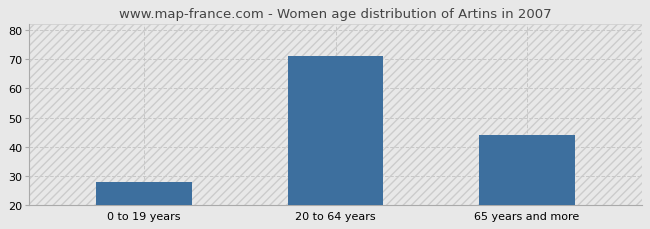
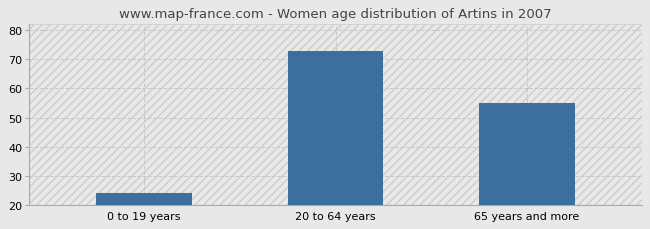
0 to 19 years: 28 -> 24
20 to 64 years: 71 -> 73
65 years and more: 44 -> 55
